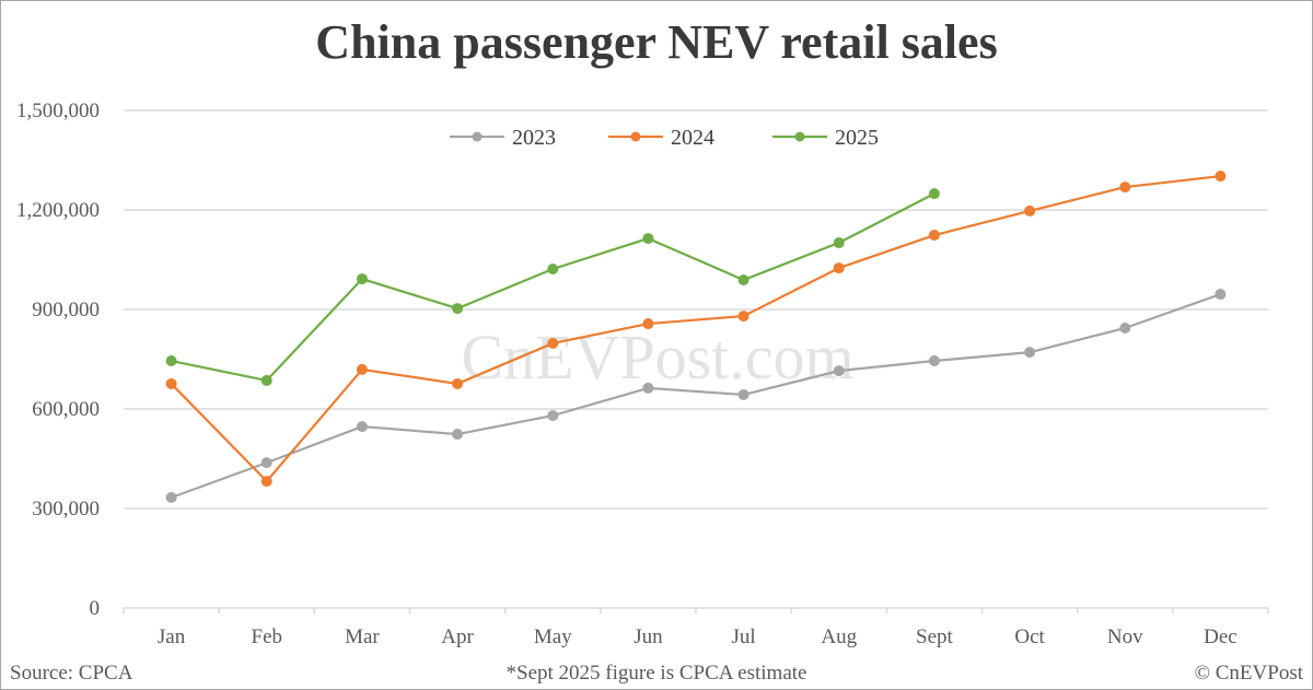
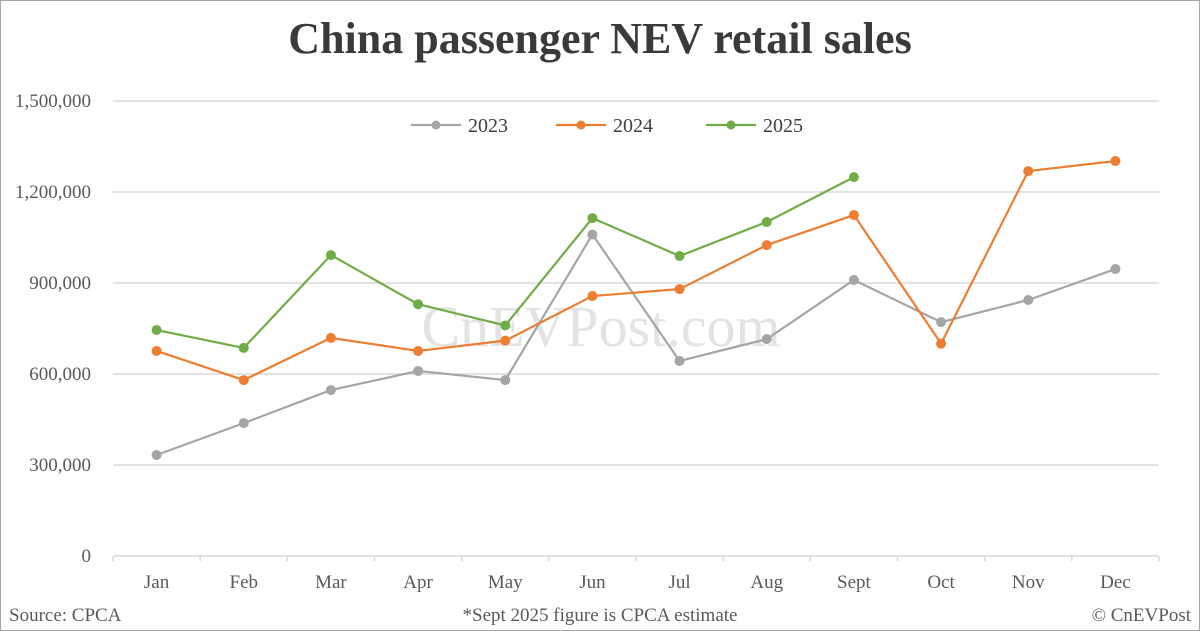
2024/Feb: 380000 -> 580000
2023/Apr: 520000 -> 610000
2025/Apr: 900000 -> 830000
2024/May: 800000 -> 710000
2025/May: 1020000 -> 760000
2023/Jun: 660000 -> 1060000
2023/Sept: 740000 -> 910000
2024/Oct: 1200000 -> 700000
